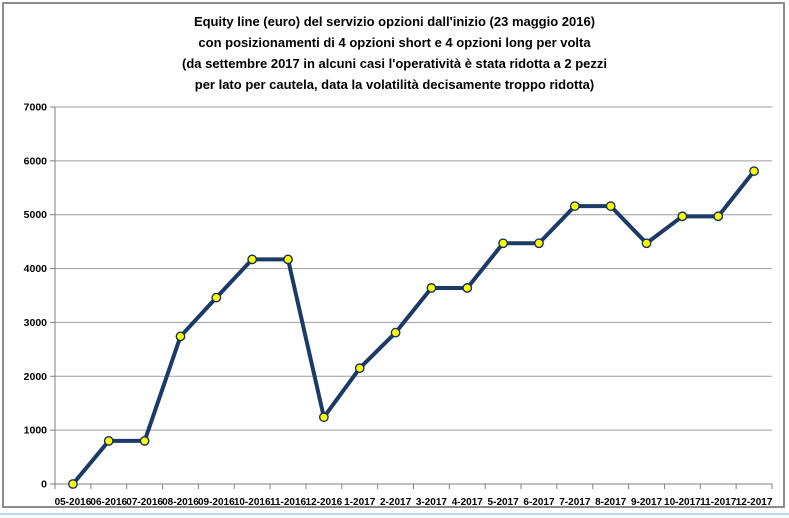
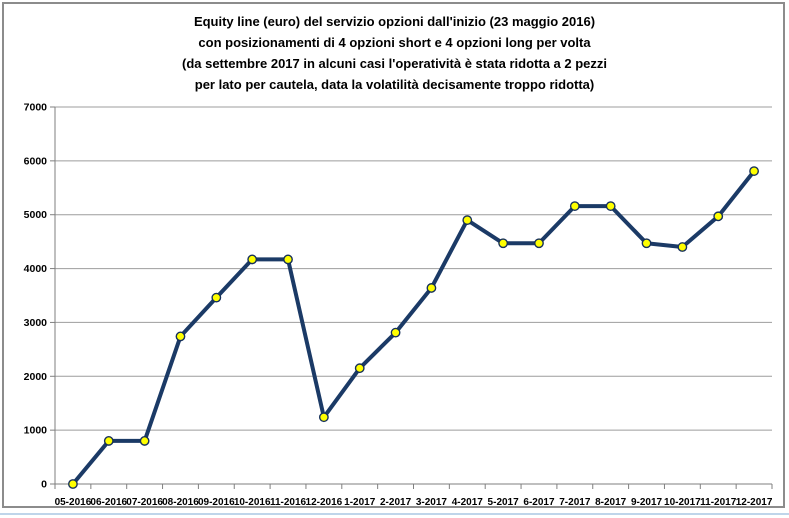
4-2017: 3600 -> 4900
10-2017: 5000 -> 4400
